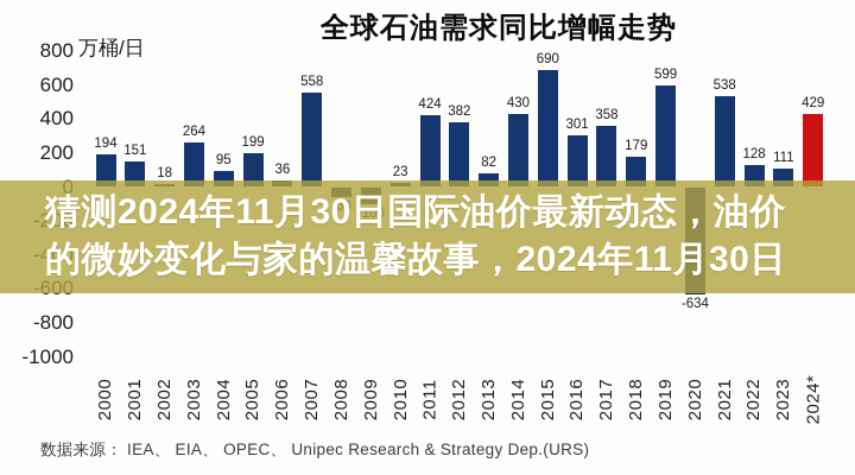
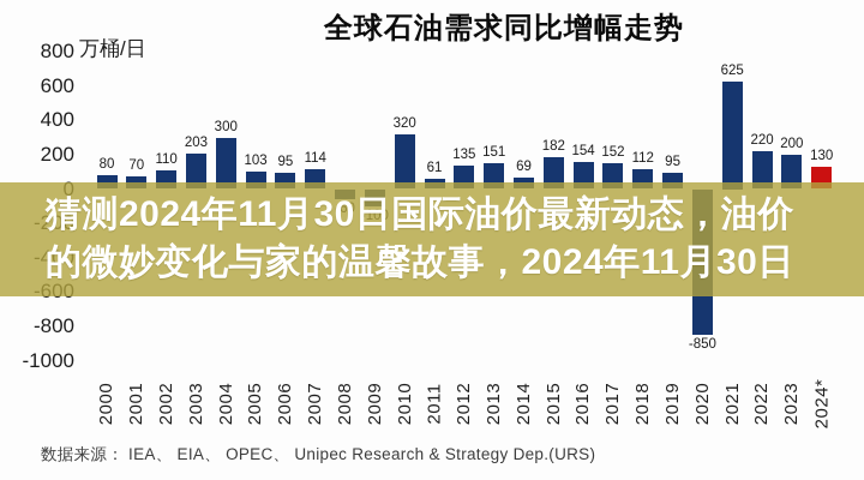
2000: 194 -> 80
2001: 151 -> 70
2002: 18 -> 110
2003: 264 -> 203
2004: 95 -> 300
2005: 199 -> 103
2006: 36 -> 95
2007: 558 -> 114
2010: 23 -> 320
2011: 424 -> 61
2012: 382 -> 135
2013: 82 -> 151
2014: 430 -> 69
2015: 690 -> 182
2016: 301 -> 154
2017: 358 -> 152
2018: 179 -> 112
2019: 599 -> 95
2020: -634 -> -850
2021: 538 -> 625
2022: 128 -> 220
2023: 111 -> 200
2024*: 429 -> 130
